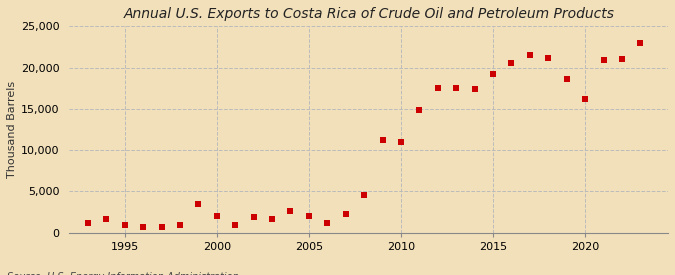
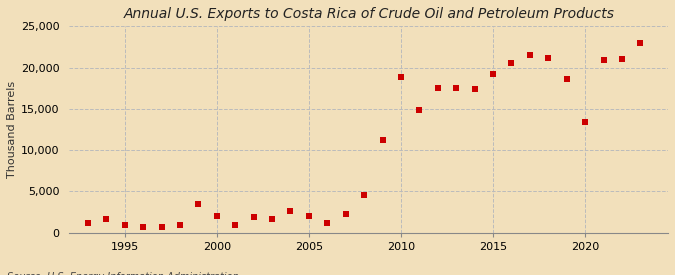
2010: 11,000 -> 18,800
2020: 16,200 -> 13,400
